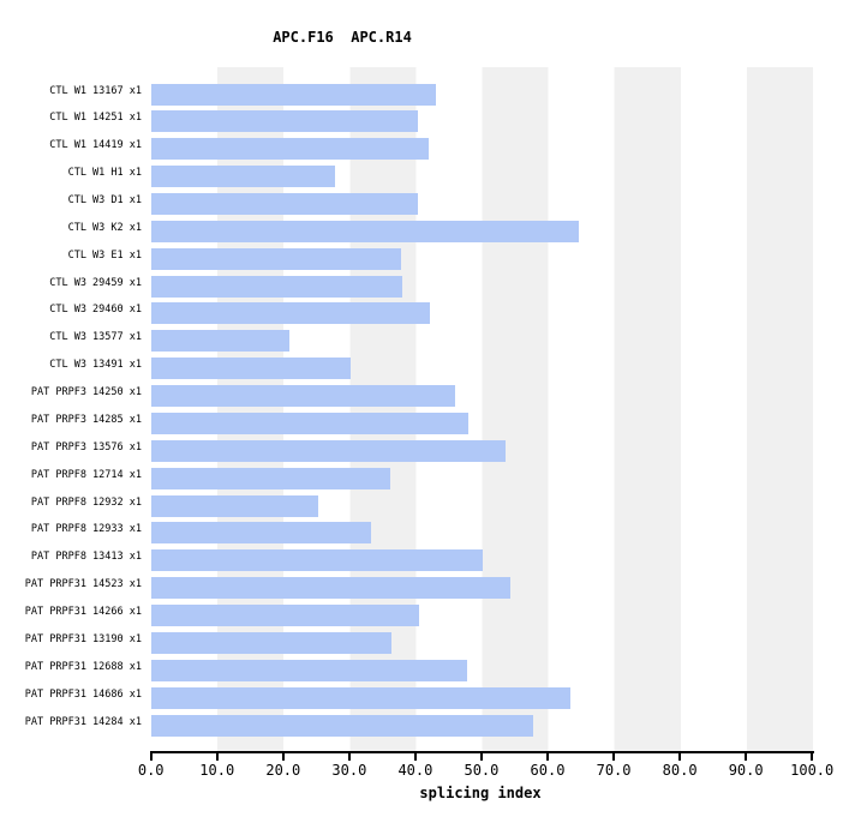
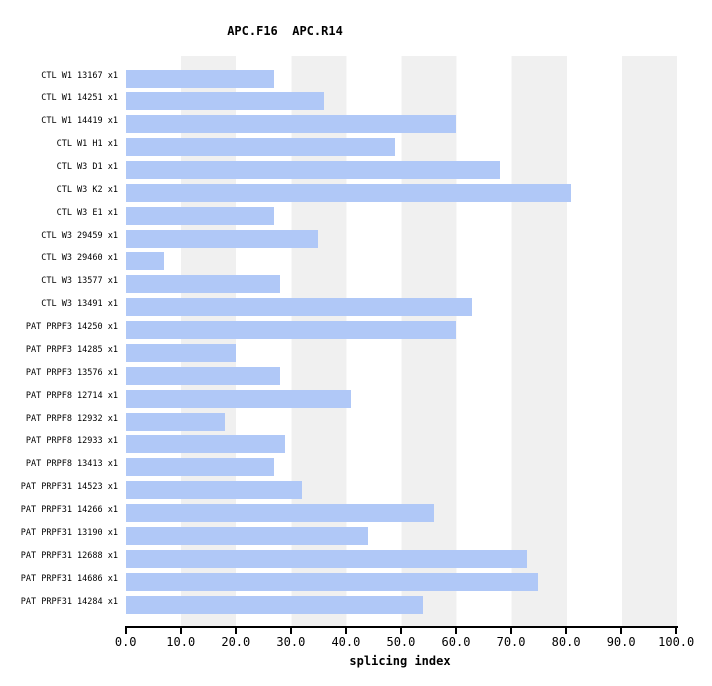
CTL W1 13167 x1: 43 -> 27
CTL W1 14251 x1: 40 -> 36
CTL W1 14419 x1: 42 -> 60
CTL W1 H1 x1: 28 -> 49
CTL W3 D1 x1: 40 -> 68
CTL W3 K2 x1: 65 -> 81
CTL W3 E1 x1: 38 -> 27
CTL W3 29459 x1: 38 -> 35
CTL W3 29460 x1: 42 -> 7
CTL W3 13577 x1: 21 -> 28
CTL W3 13491 x1: 30 -> 63
PAT PRPF3 14250 x1: 46 -> 60
PAT PRPF3 14285 x1: 48 -> 20
PAT PRPF3 13576 x1: 54 -> 28
PAT PRPF8 12714 x1: 36 -> 41
PAT PRPF8 12932 x1: 25 -> 18
PAT PRPF8 12933 x1: 33 -> 29
PAT PRPF8 13413 x1: 50 -> 27
PAT PRPF31 14523 x1: 54 -> 32
PAT PRPF31 14266 x1: 41 -> 56
PAT PRPF31 13190 x1: 36 -> 44
PAT PRPF31 12688 x1: 48 -> 73
PAT PRPF31 14686 x1: 63 -> 75
PAT PRPF31 14284 x1: 58 -> 54
